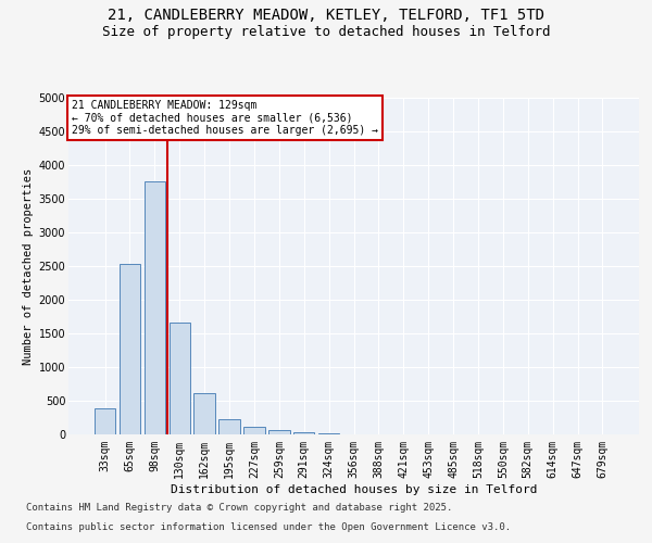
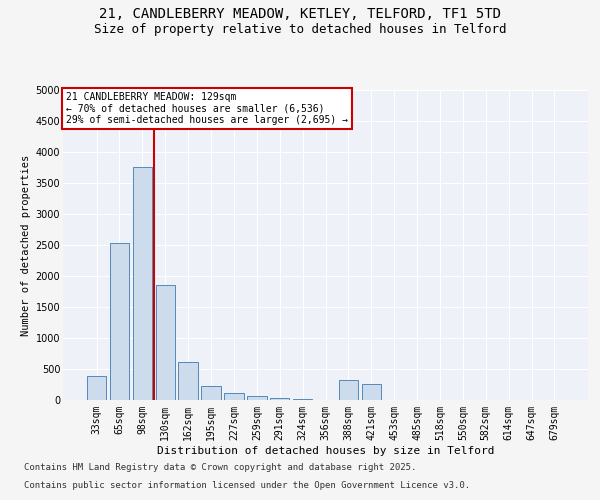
130sqm: 1660 -> 1860
388sqm: 0 -> 320
421sqm: 0 -> 260
